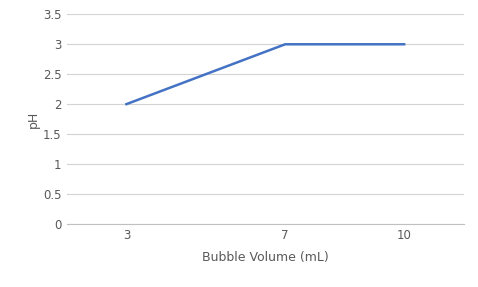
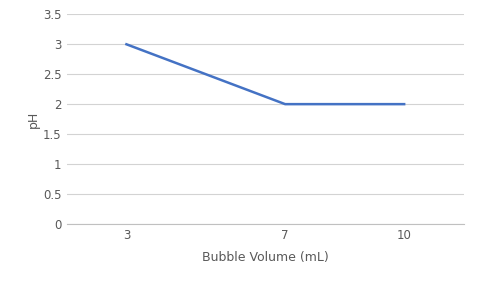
3: 2 -> 3
7: 3 -> 2
10: 3 -> 2
